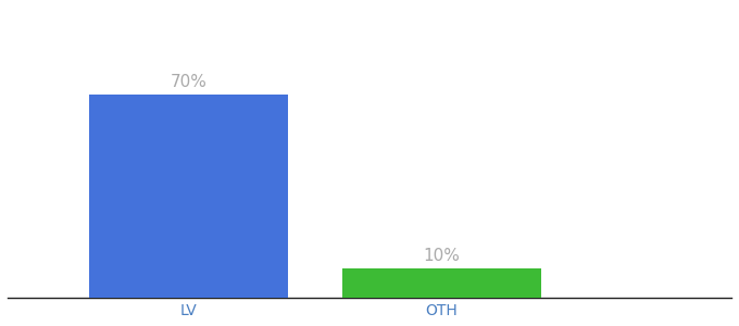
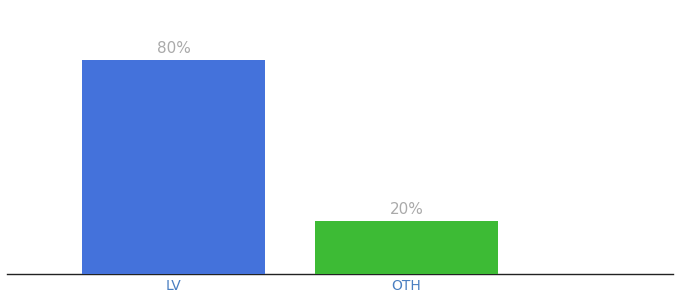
LV: 70% -> 80%
OTH: 10% -> 20%
